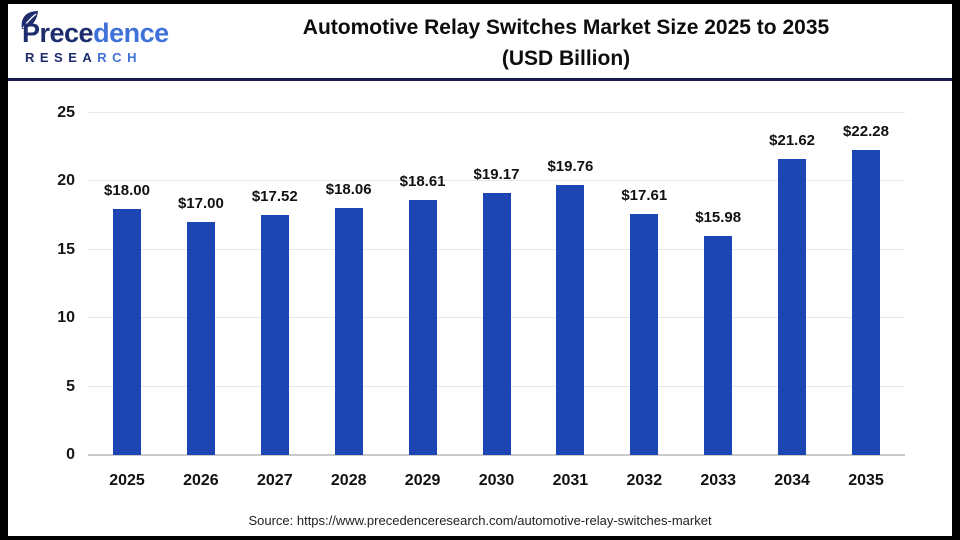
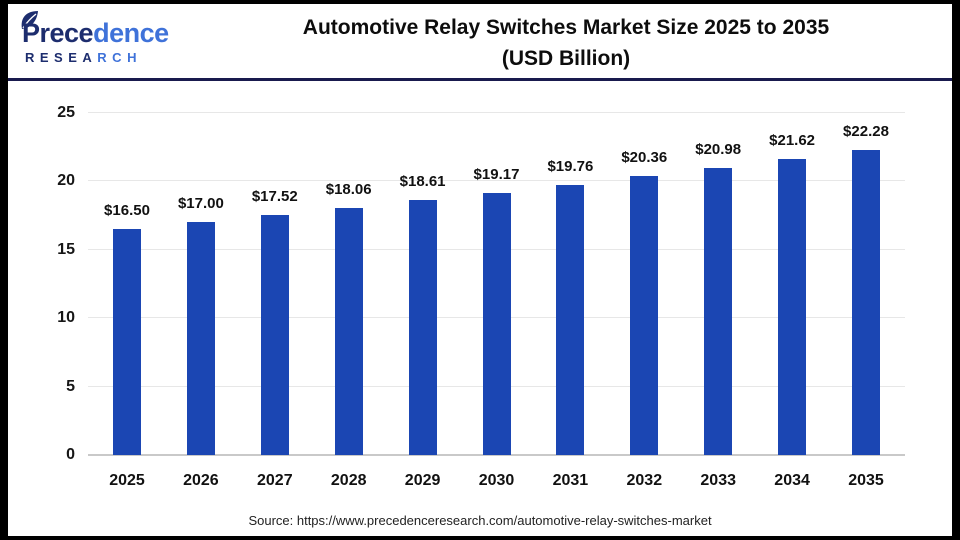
2025: $18.00 -> $16.50
2032: $17.61 -> $20.36
2033: $15.98 -> $20.98
